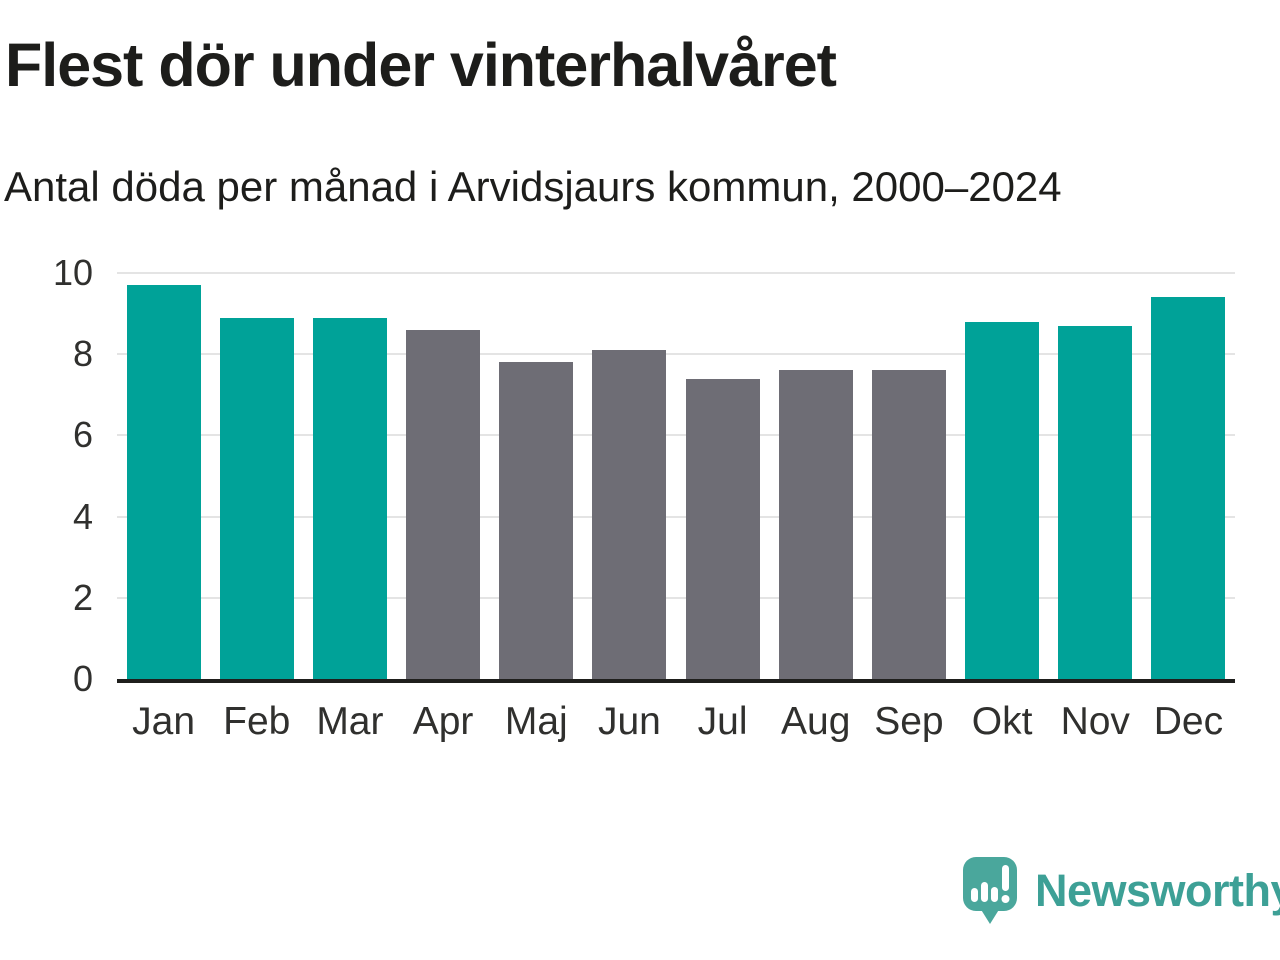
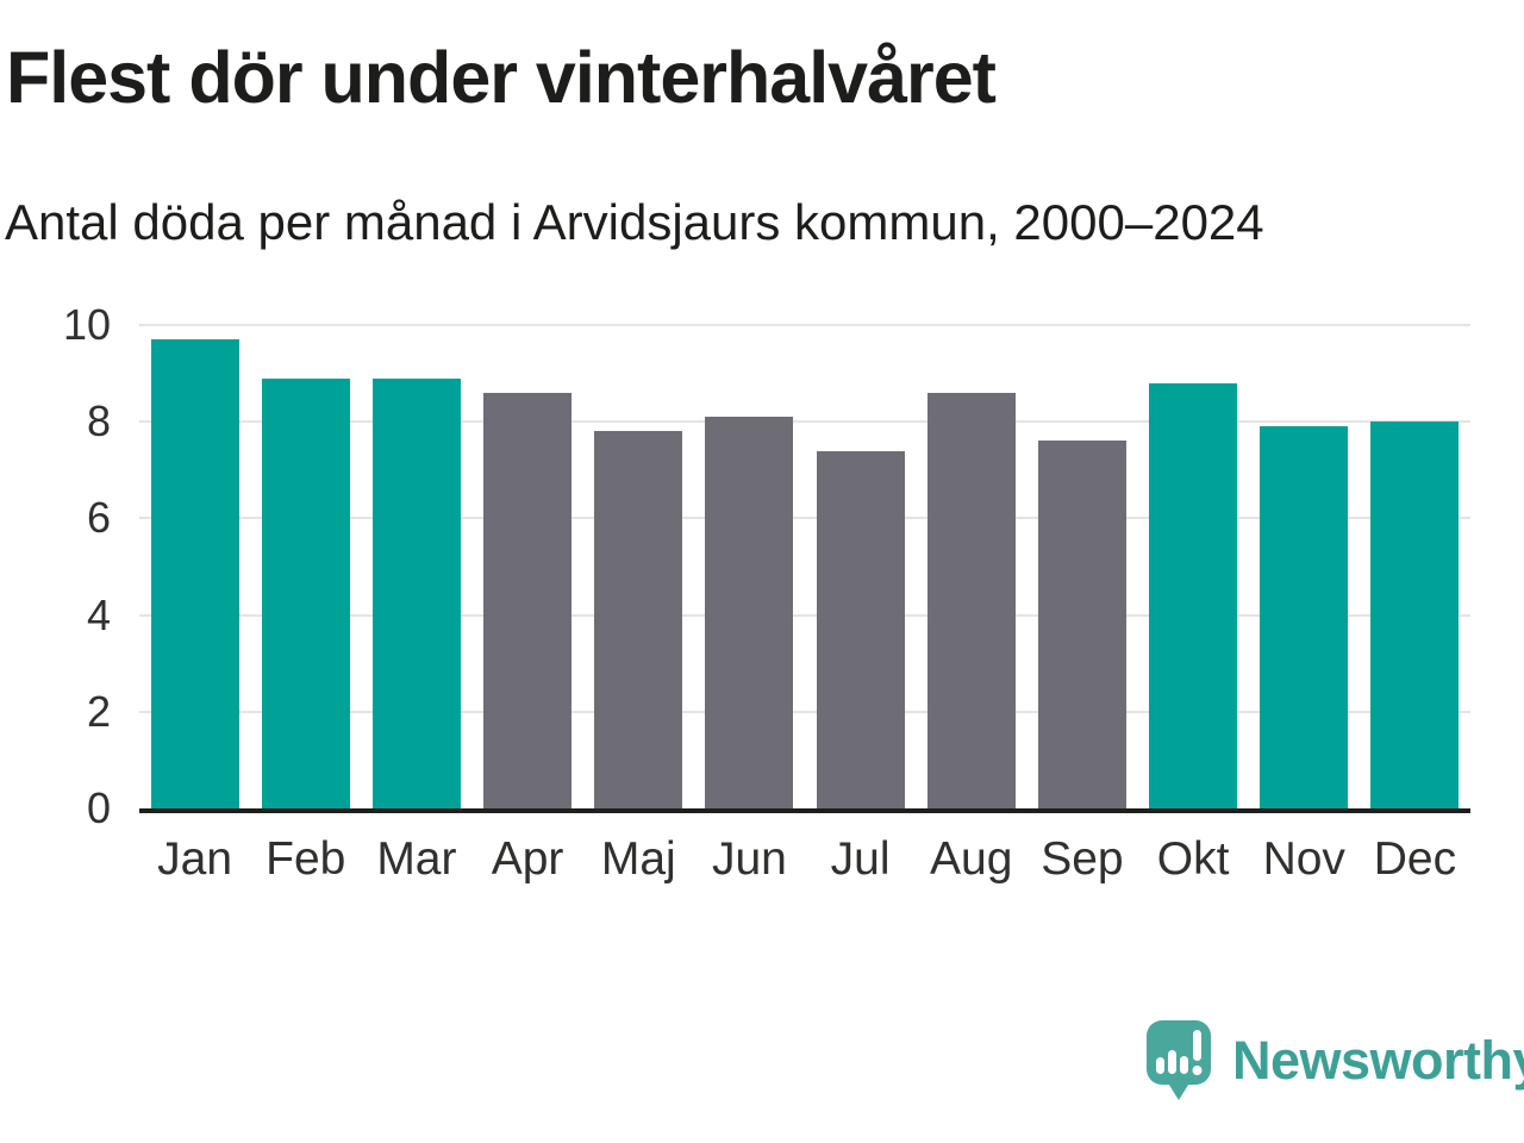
Aug: 7.6 -> 8.6
Nov: 8.7 -> 7.9
Dec: 9.4 -> 8.0
